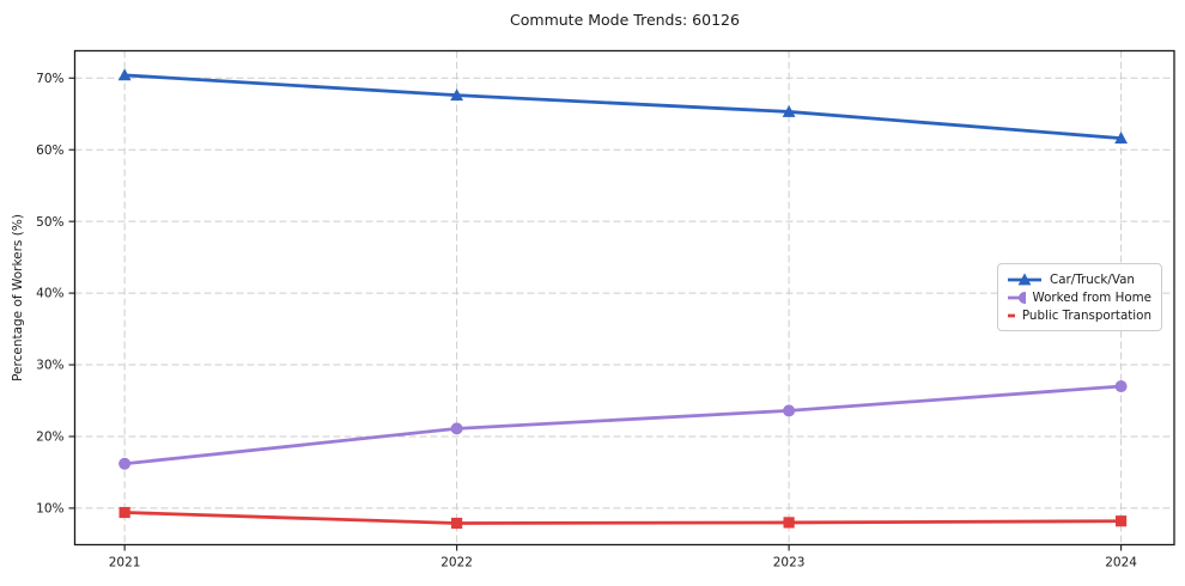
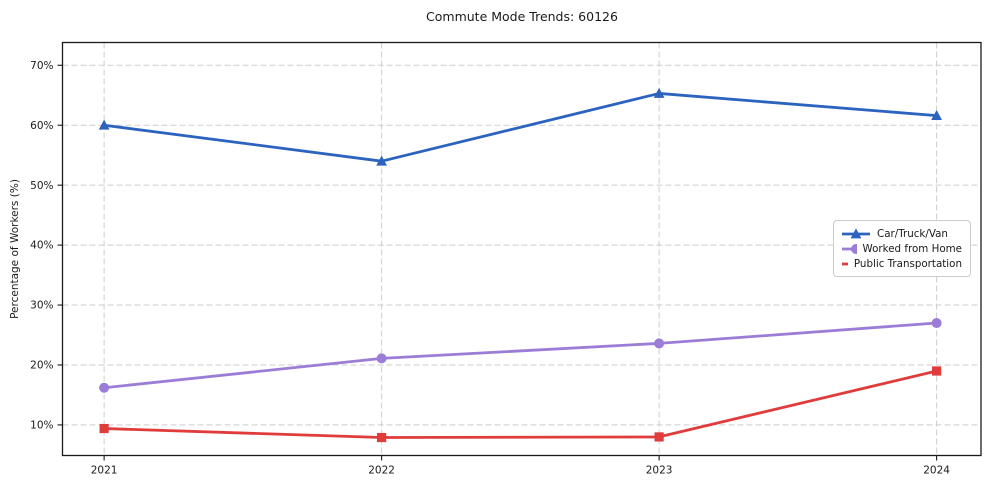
Car/Truck/Van/2021: 70% -> 60%
Car/Truck/Van/2022: 68% -> 54%
Public Transportation/2024: 8% -> 19%
